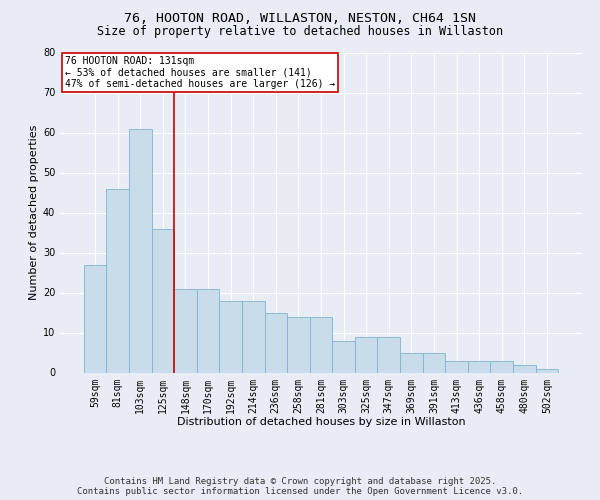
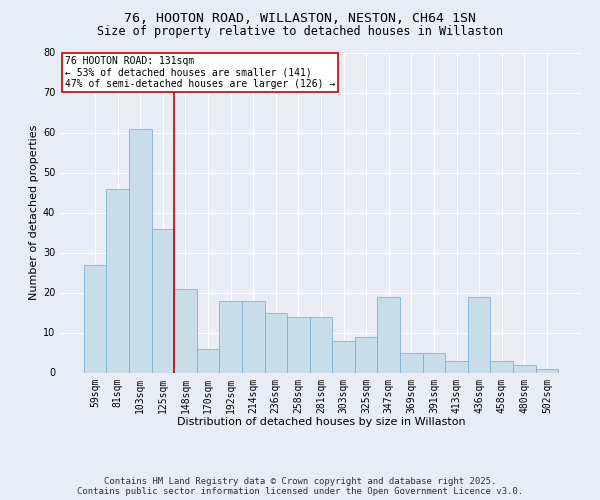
170sqm: 21 -> 6
347sqm: 9 -> 19
436sqm: 3 -> 19
